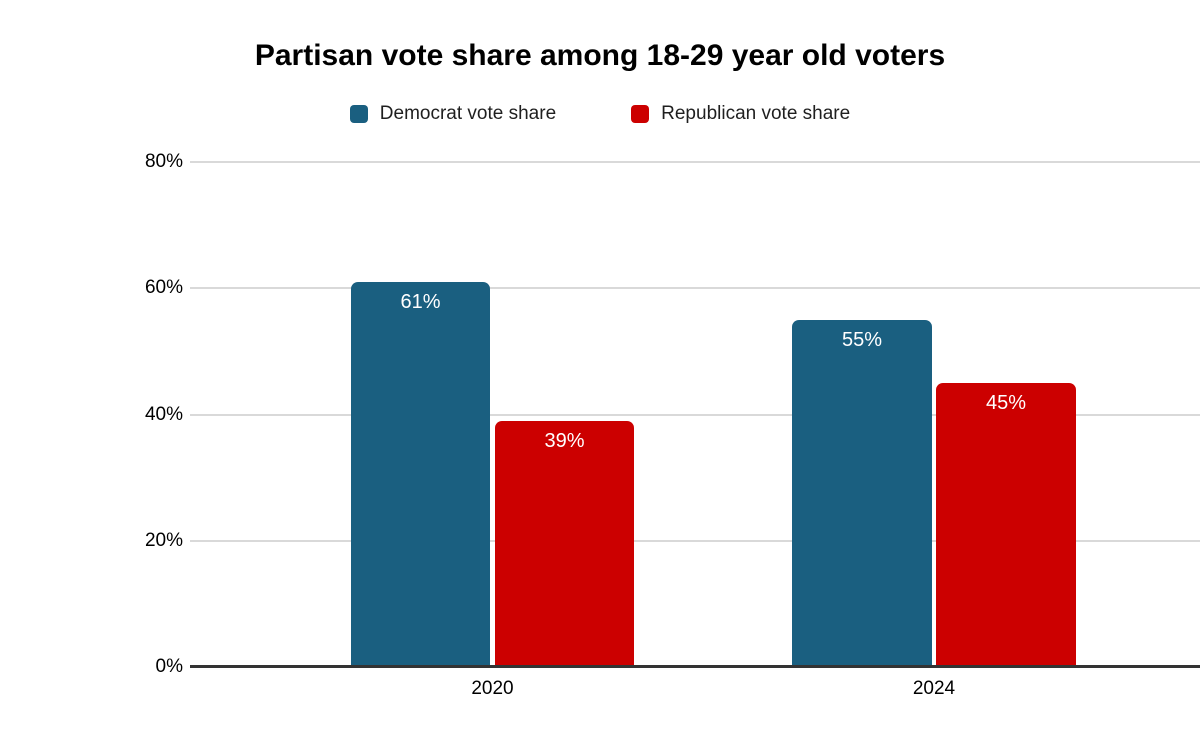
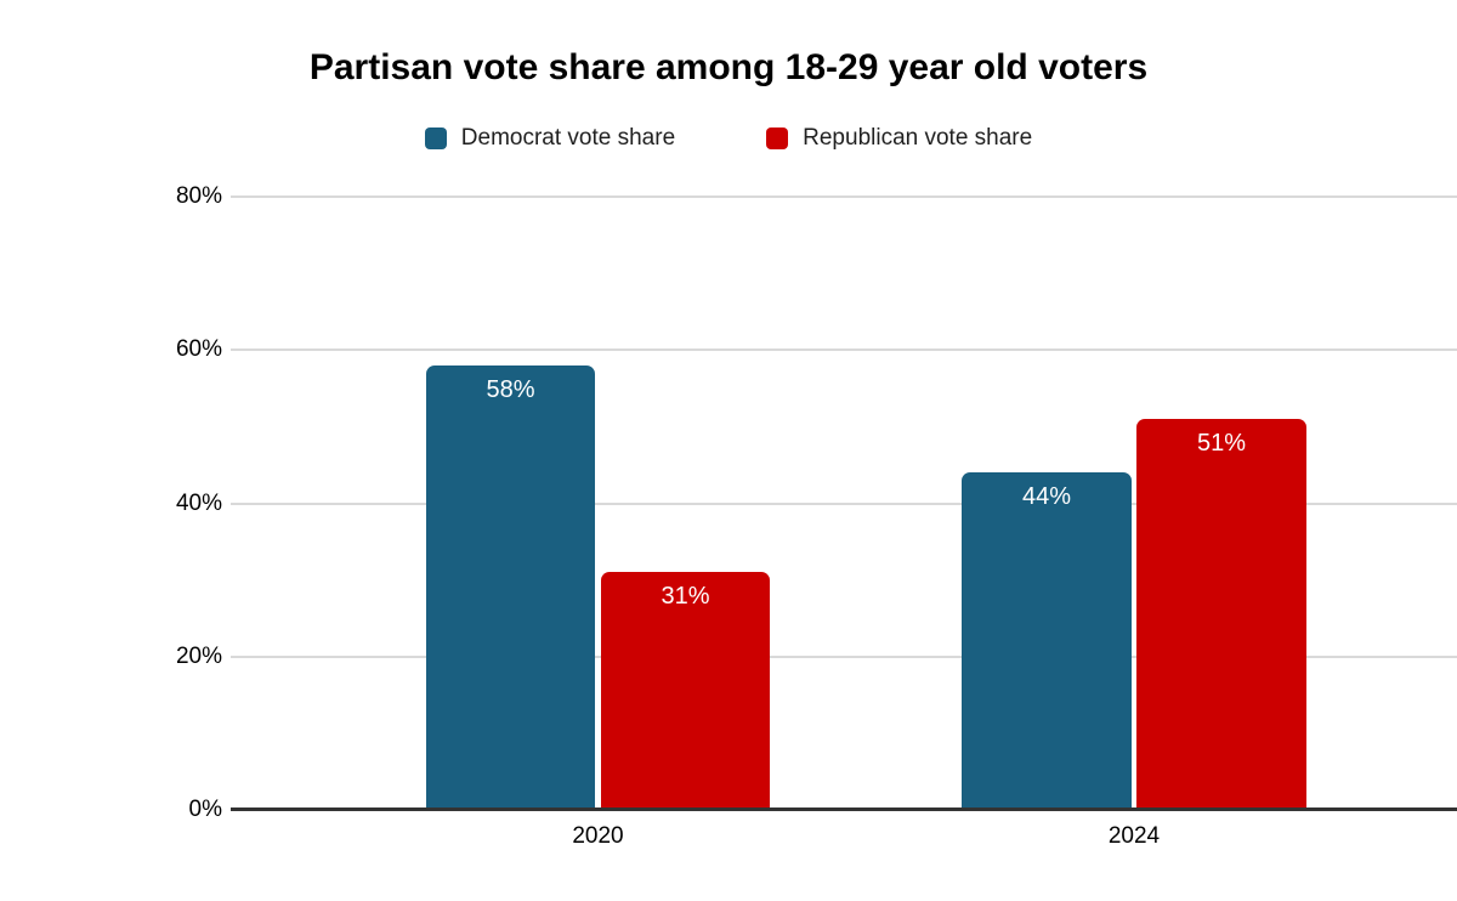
Democrat vote share/2020: 61% -> 58%
Republican vote share/2020: 39% -> 31%
Democrat vote share/2024: 55% -> 44%
Republican vote share/2024: 45% -> 51%
